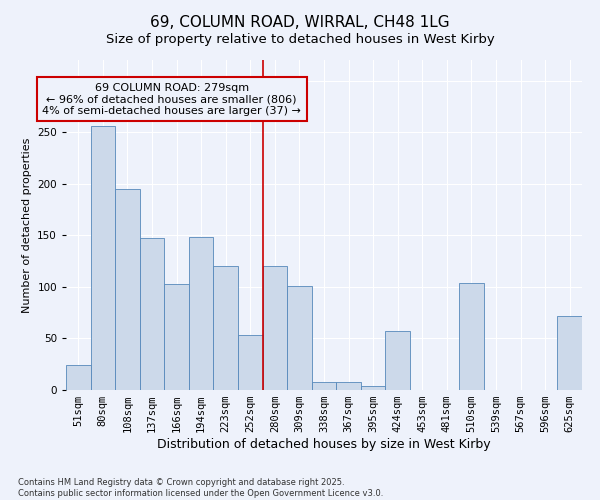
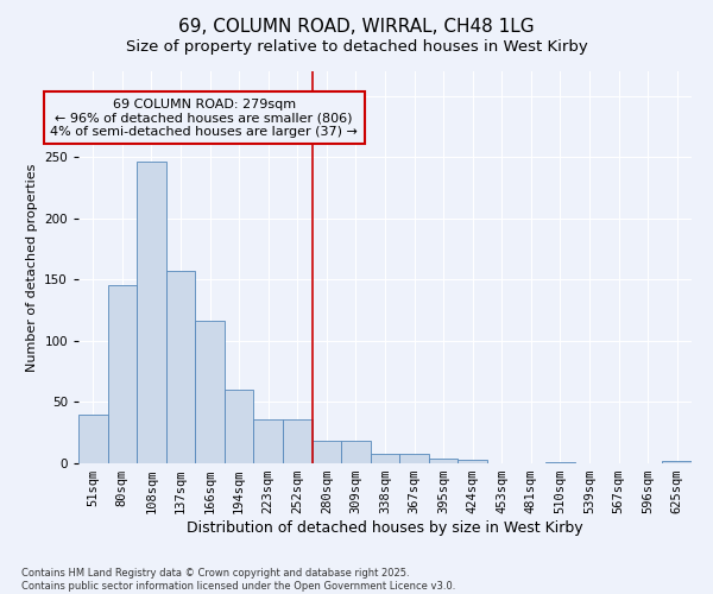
51sqm: 24 -> 40
80sqm: 256 -> 145
108sqm: 195 -> 246
137sqm: 147 -> 157
166sqm: 103 -> 116
194sqm: 148 -> 60
223sqm: 120 -> 36
252sqm: 53 -> 36
280sqm: 120 -> 18
309sqm: 101 -> 18
424sqm: 57 -> 3
510sqm: 104 -> 1
625sqm: 72 -> 2
